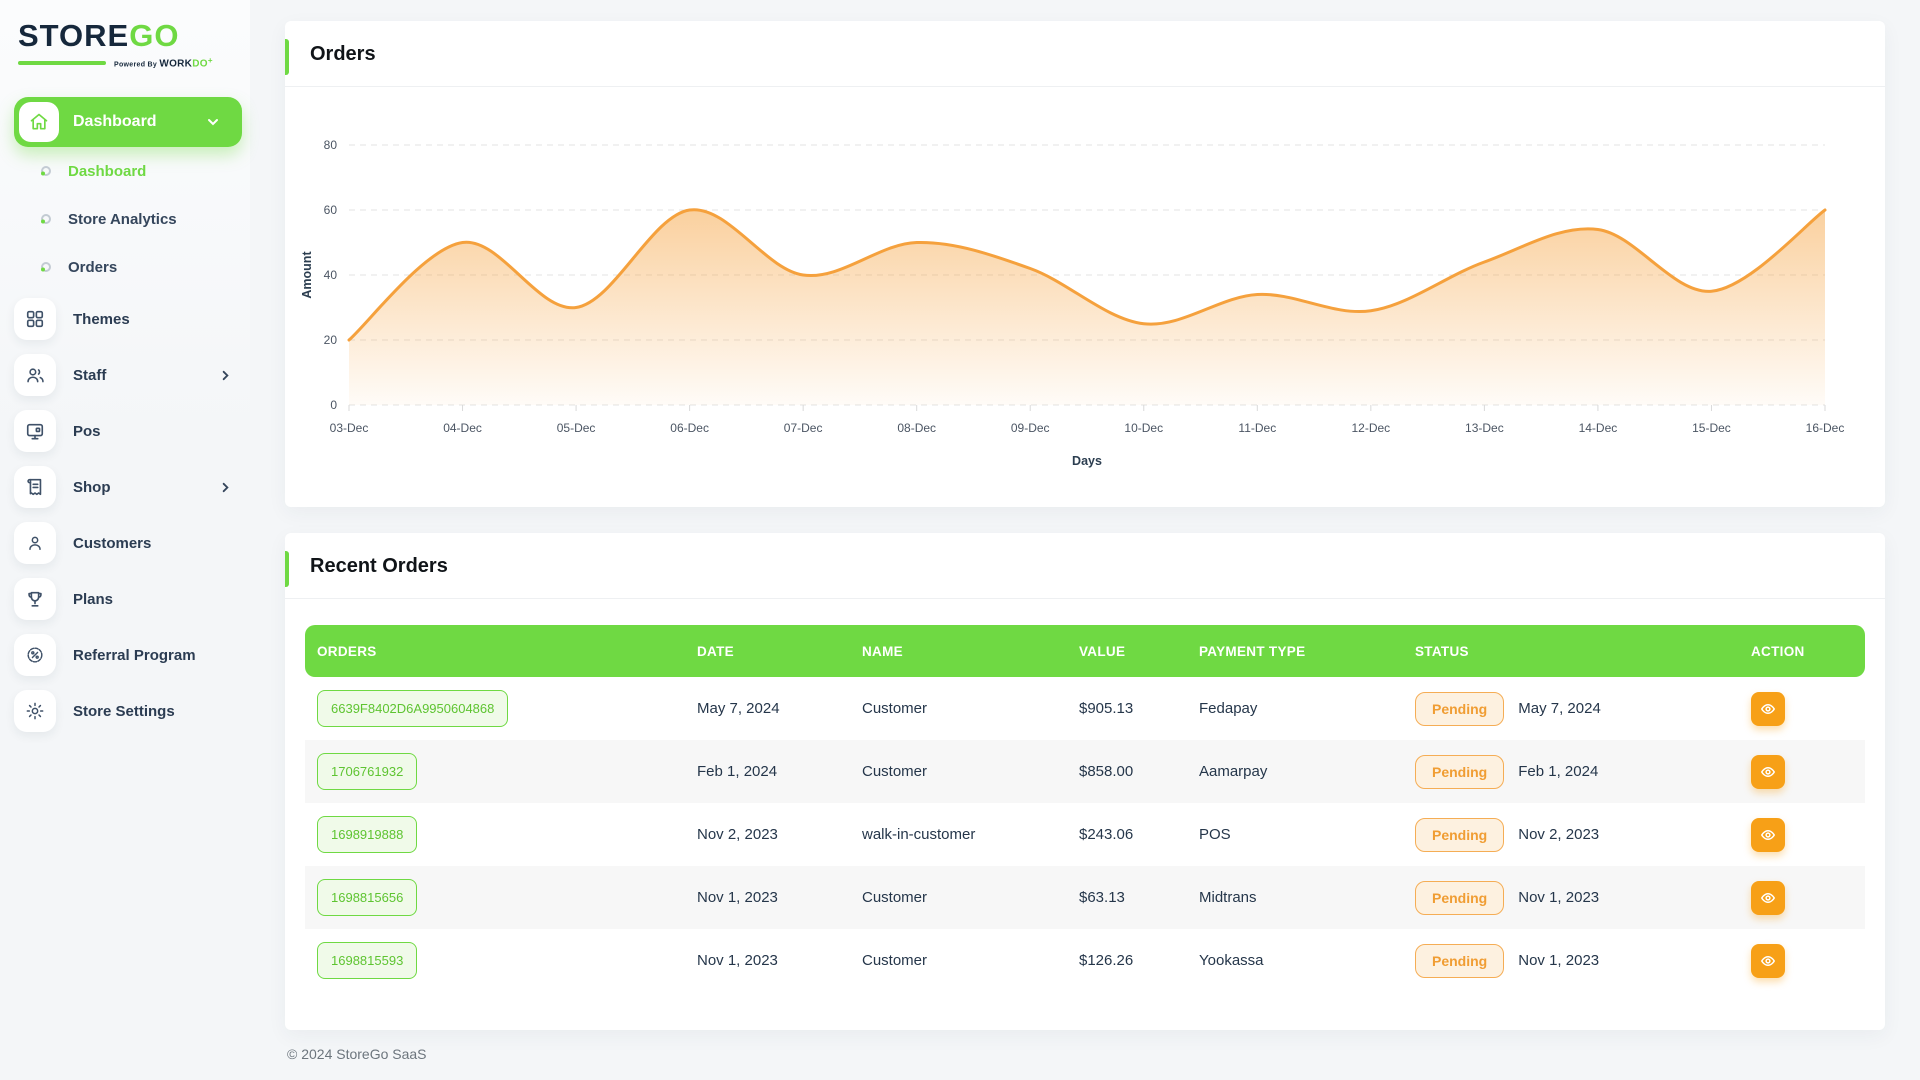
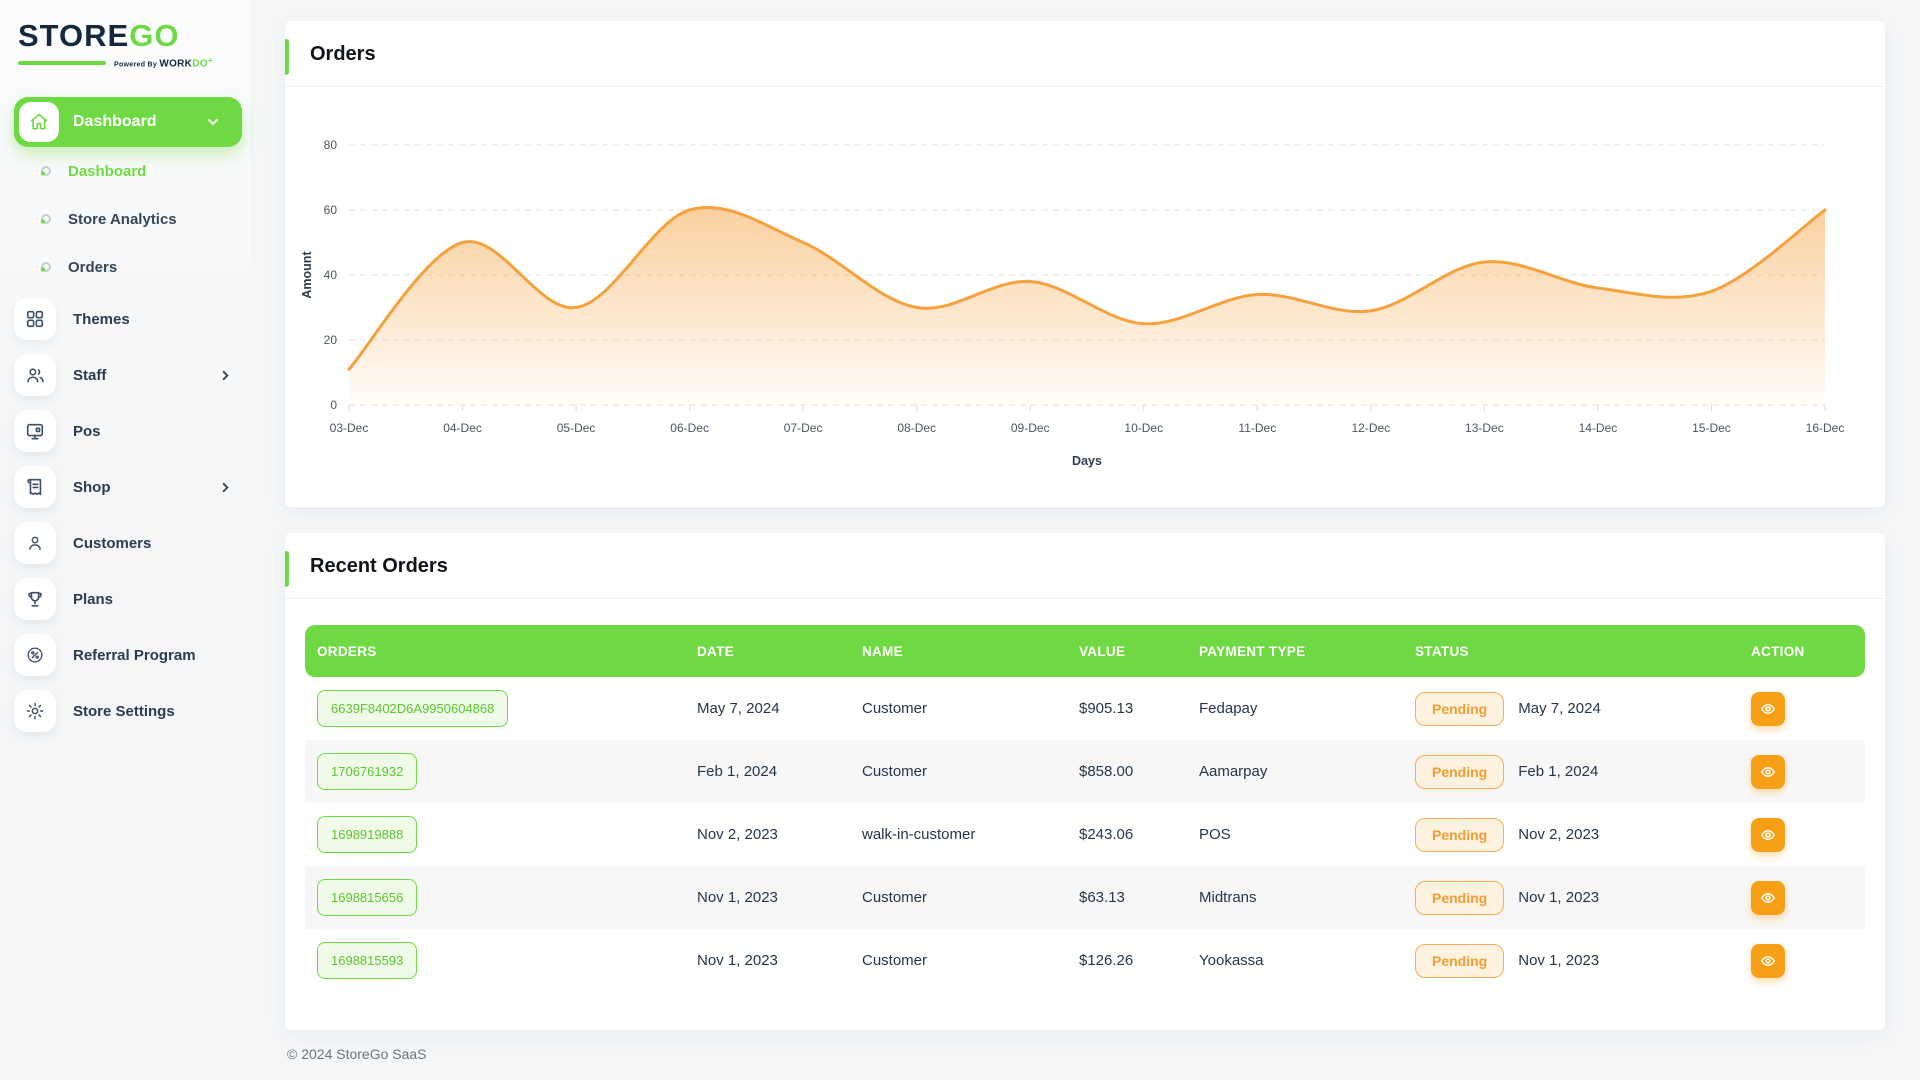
03-Dec: 20 -> 11
07-Dec: 40 -> 50
08-Dec: 50 -> 30
09-Dec: 42 -> 38
14-Dec: 54 -> 36
